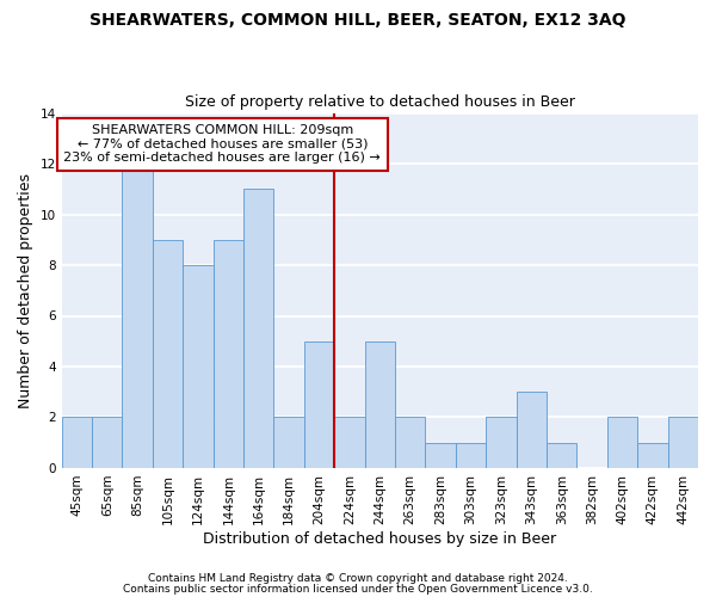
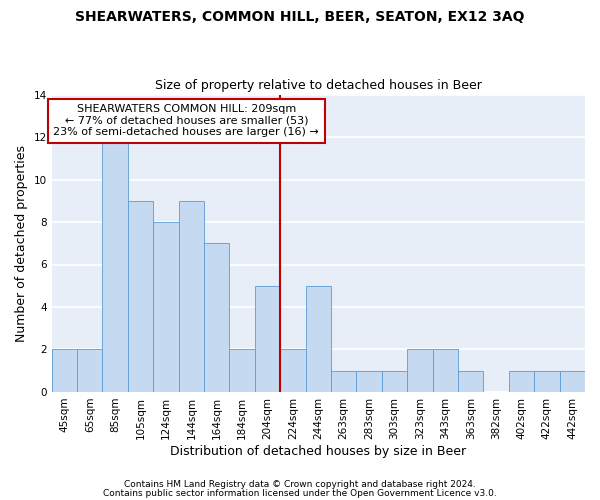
164sqm: 11 -> 7
263sqm: 2 -> 1
343sqm: 3 -> 2
402sqm: 2 -> 1
442sqm: 2 -> 1
